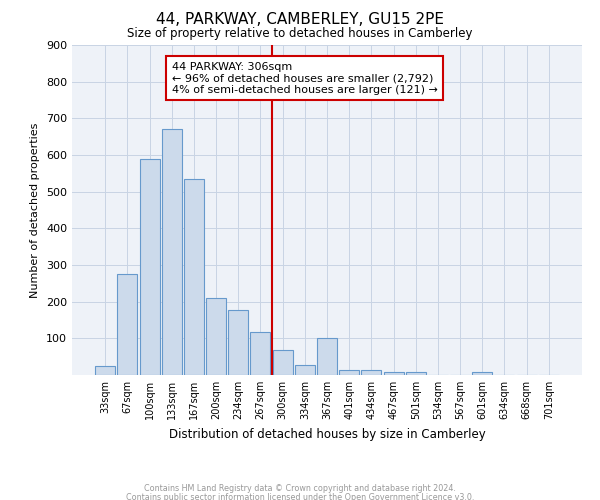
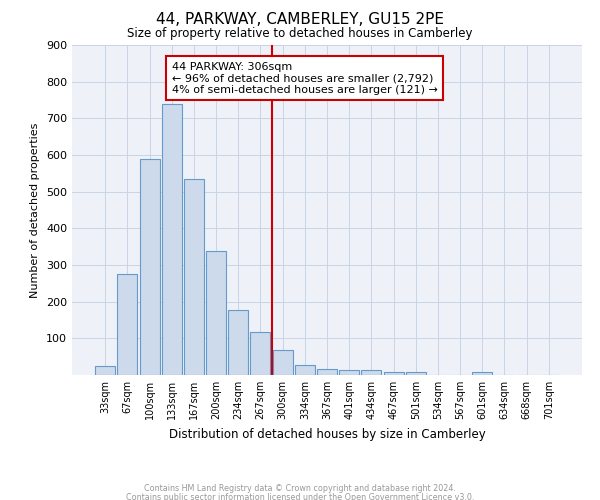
133sqm: 670 -> 740
200sqm: 210 -> 338
367sqm: 100 -> 17
